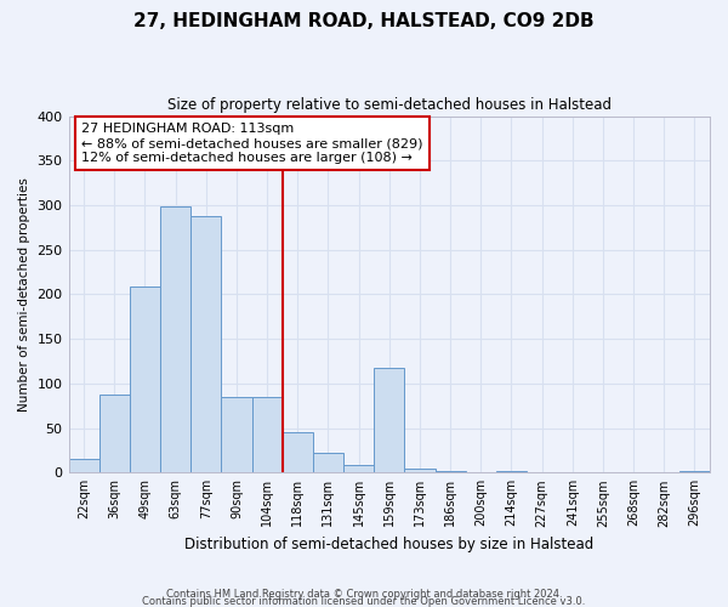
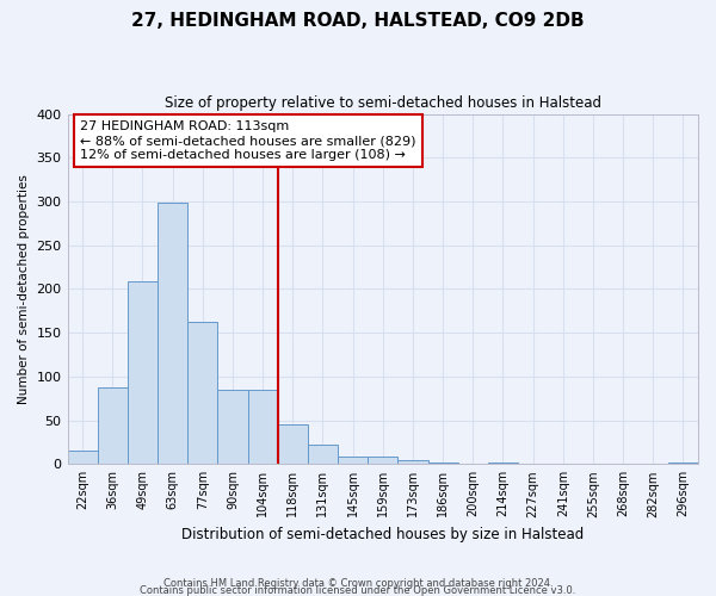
77sqm: 288 -> 163
159sqm: 118 -> 9
